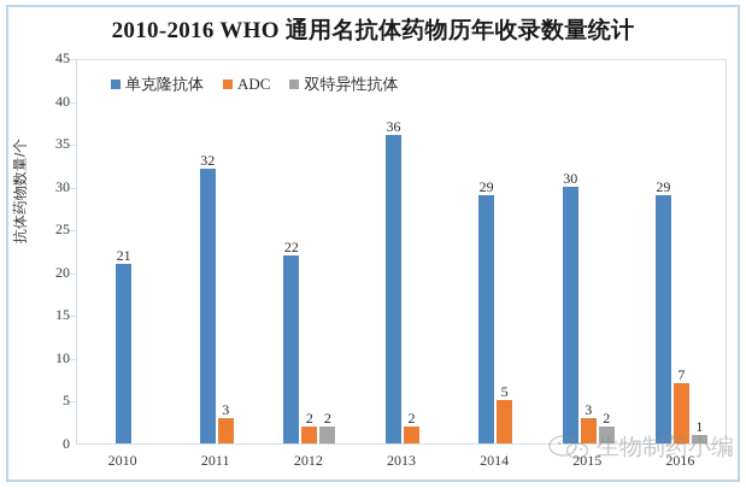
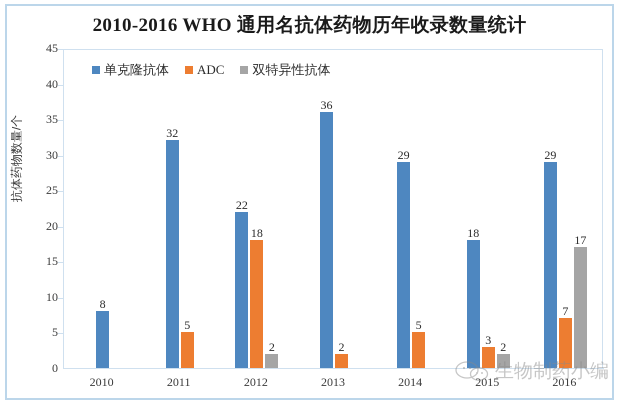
单克隆抗体/2010: 21 -> 8
ADC/2011: 3 -> 5
ADC/2012: 2 -> 18
单克隆抗体/2015: 30 -> 18
双特异性抗体/2016: 1 -> 17
